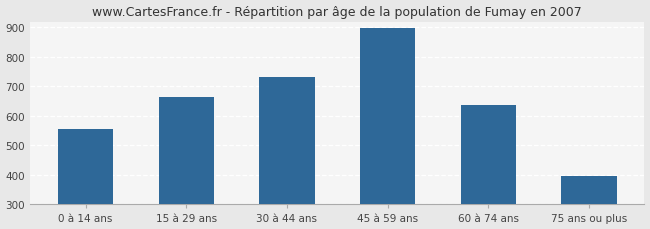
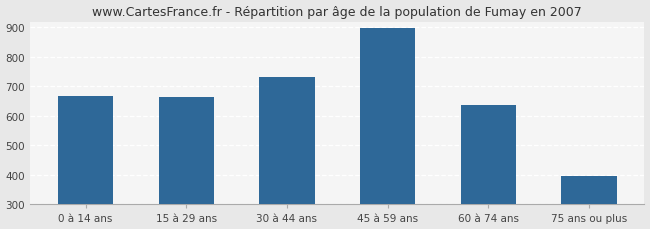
0 à 14 ans: 555 -> 668
